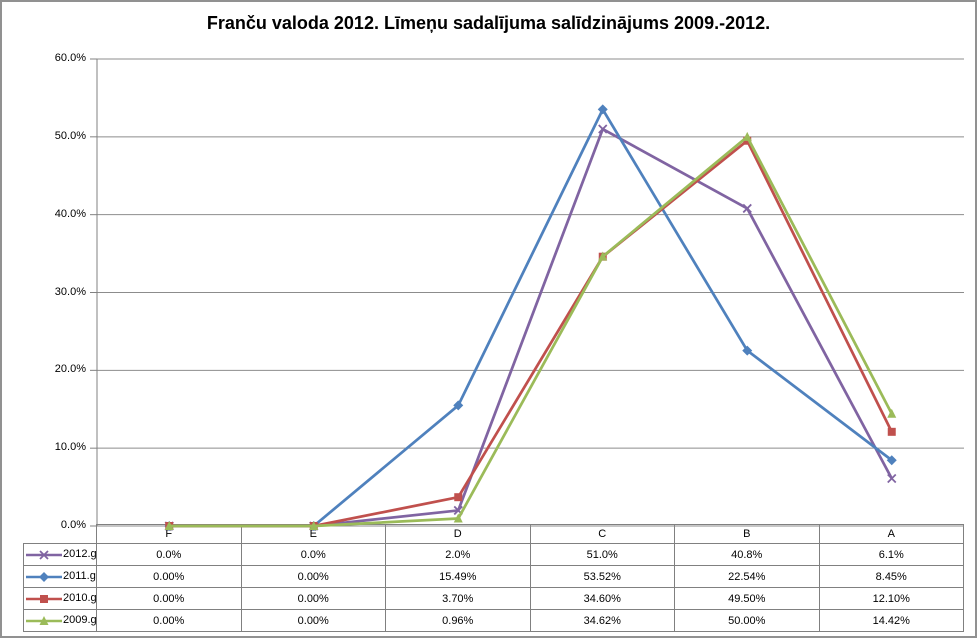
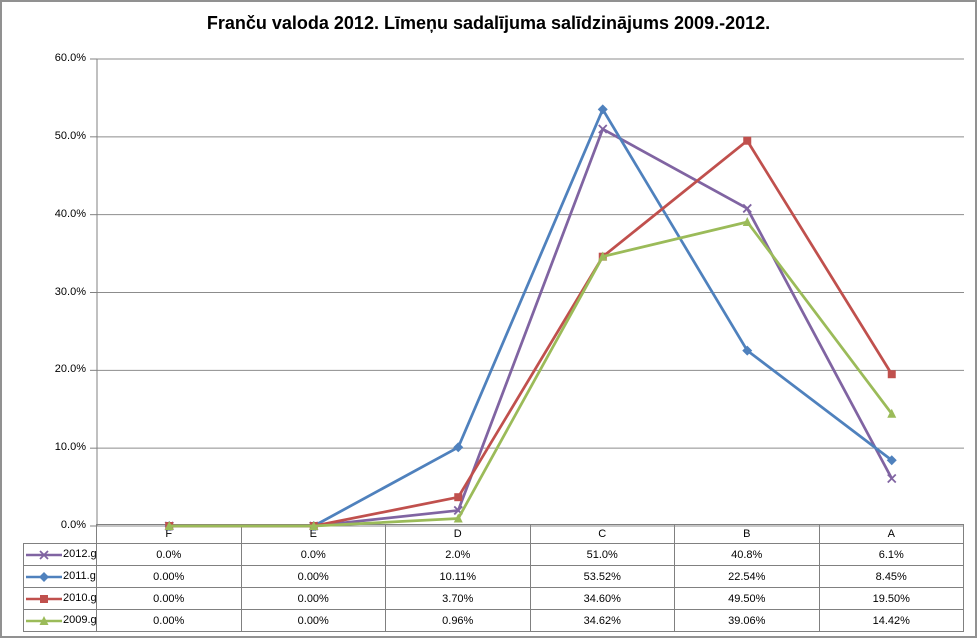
2011.g./D: 15.49% -> 10.11%
2009.g./B: 50.00% -> 39.06%
2010.g./A: 12.10% -> 19.50%
